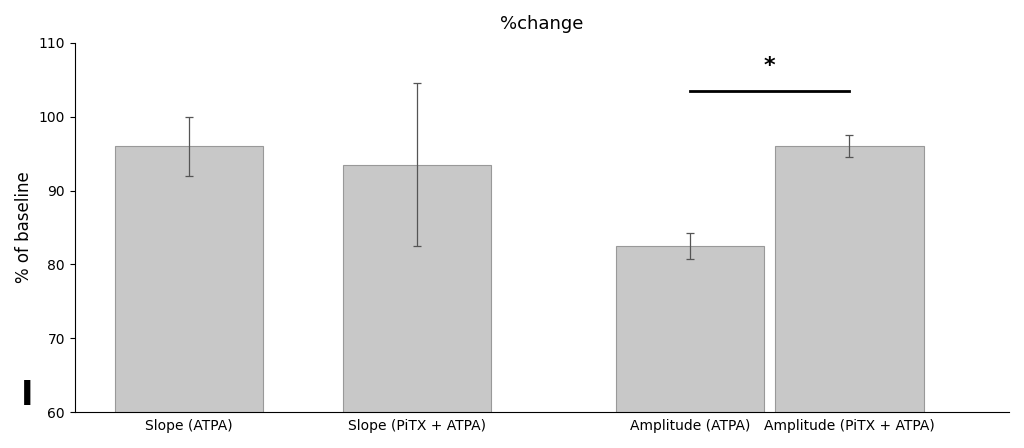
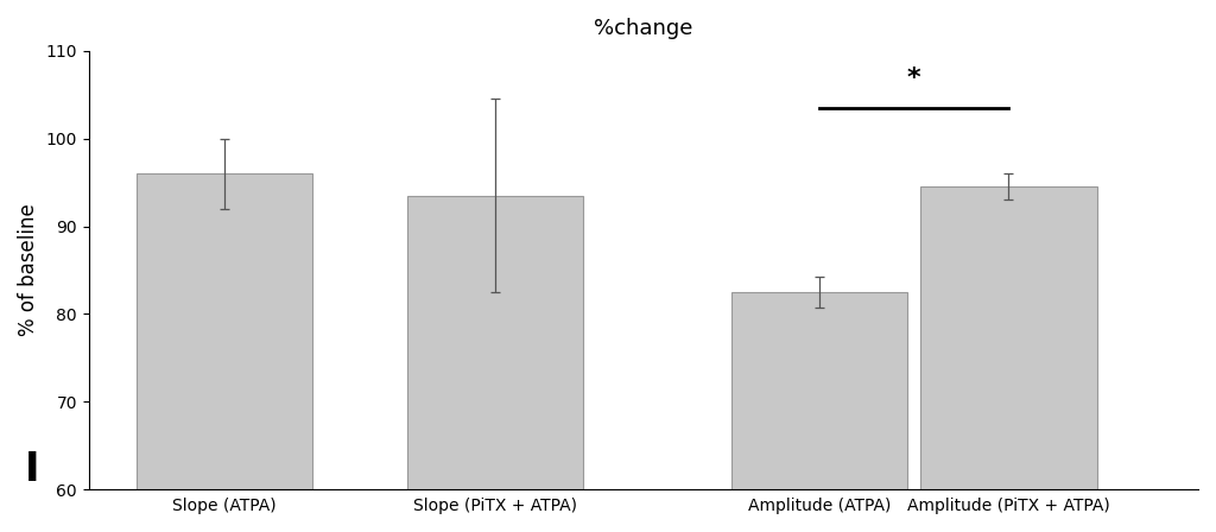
Amplitude (PiTX + ATPA): 96.0 -> 94.5
